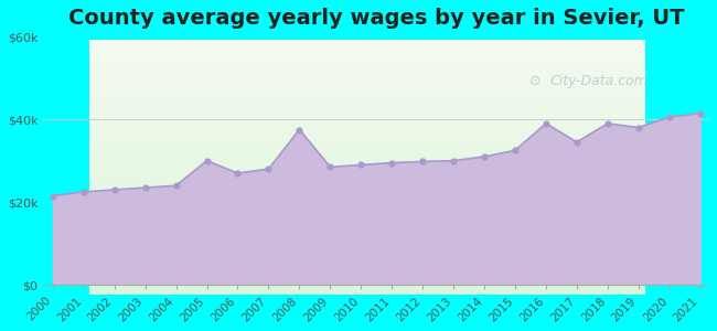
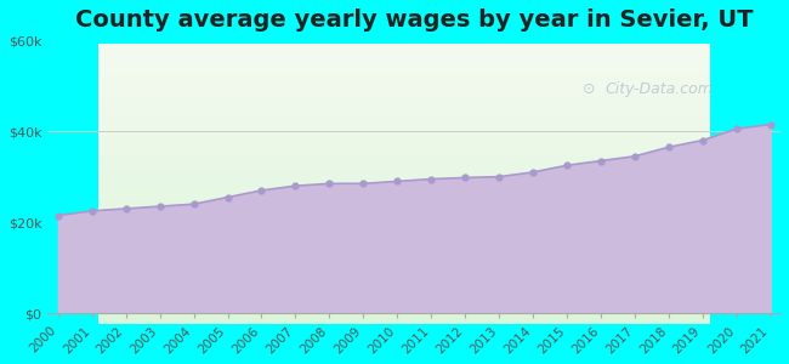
2005: $30.0k -> $25.5k
2008: $37.5k -> $28.5k
2016: $39.0k -> $33.5k
2018: $39.0k -> $36.5k
